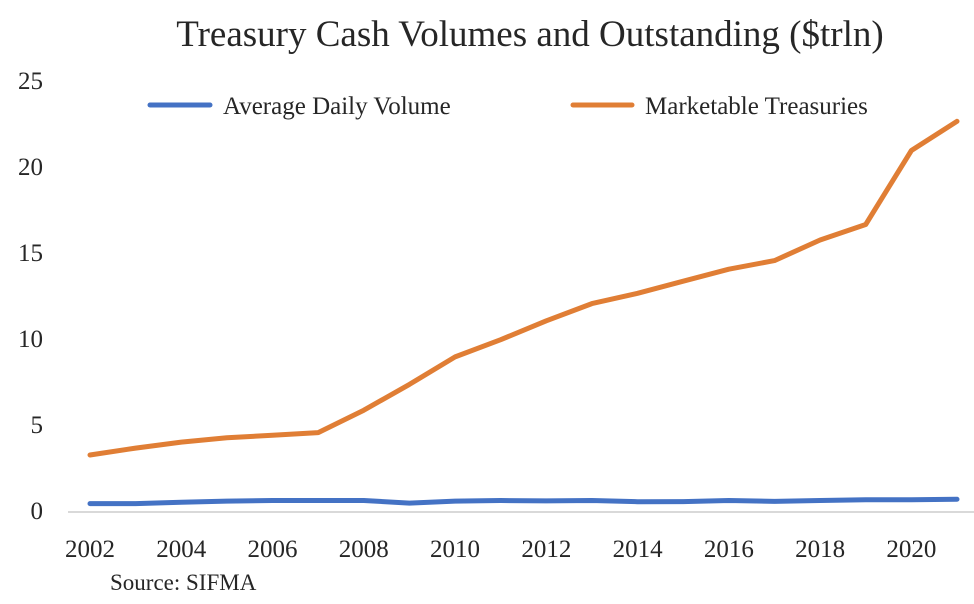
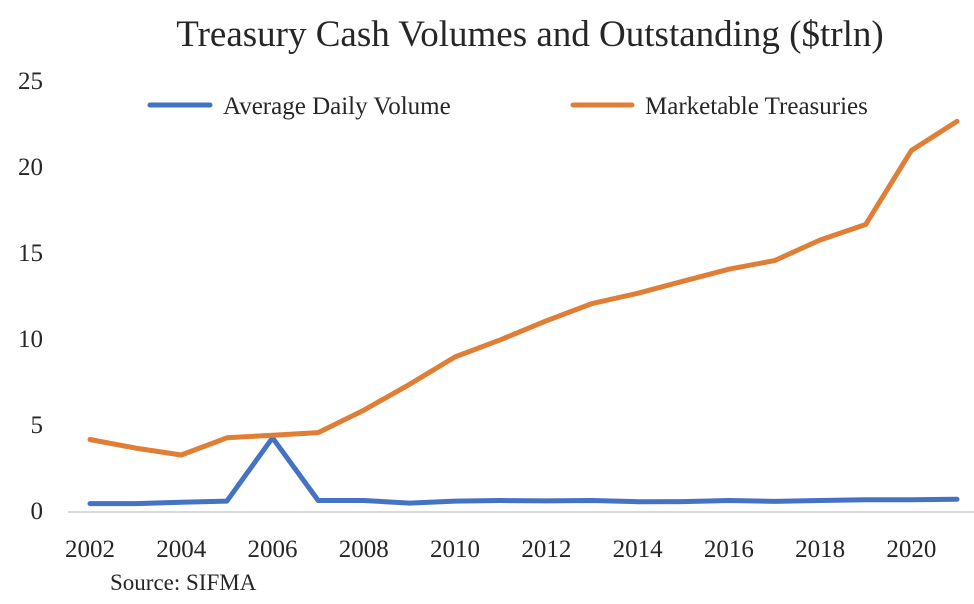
Marketable Treasuries/2002: 3.2 -> 4.1
Marketable Treasuries/2004: 4.0 -> 3.2
Average Daily Volume/2006: 0.6 -> 4.2
